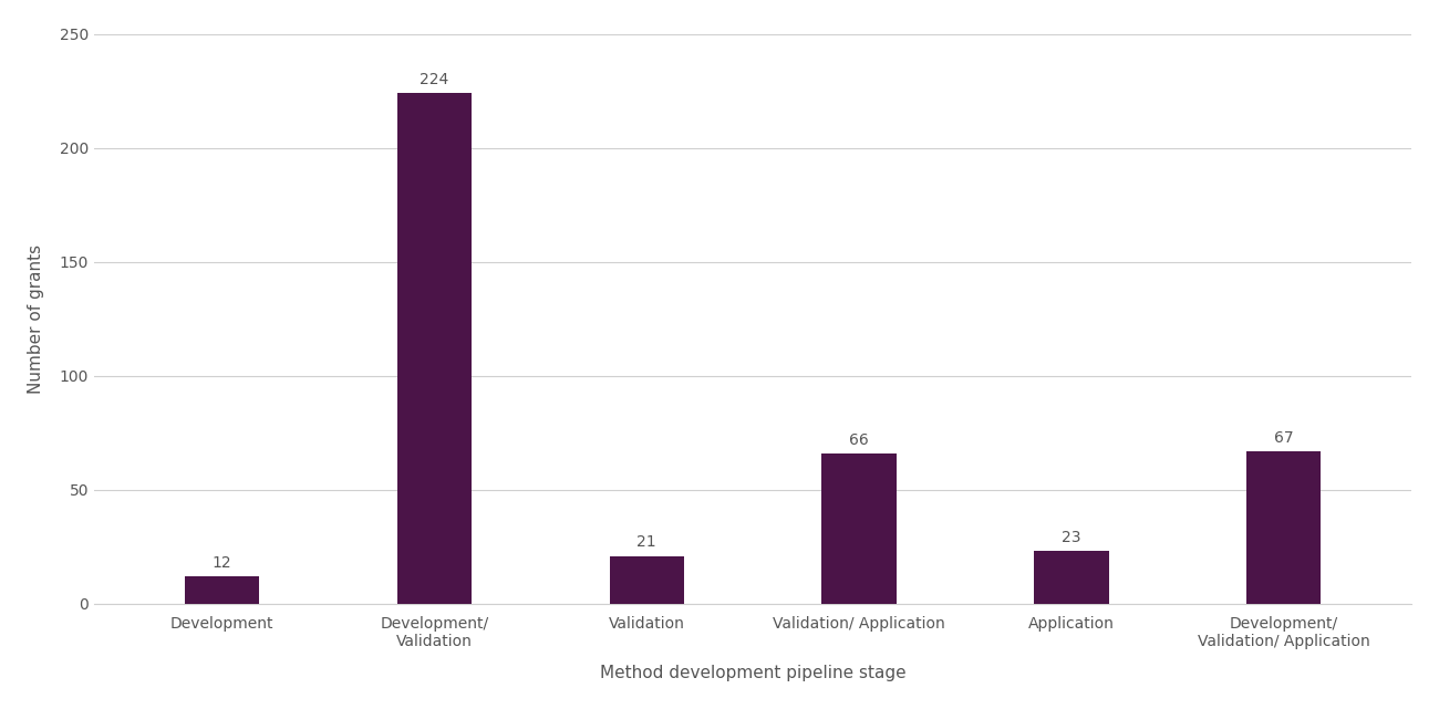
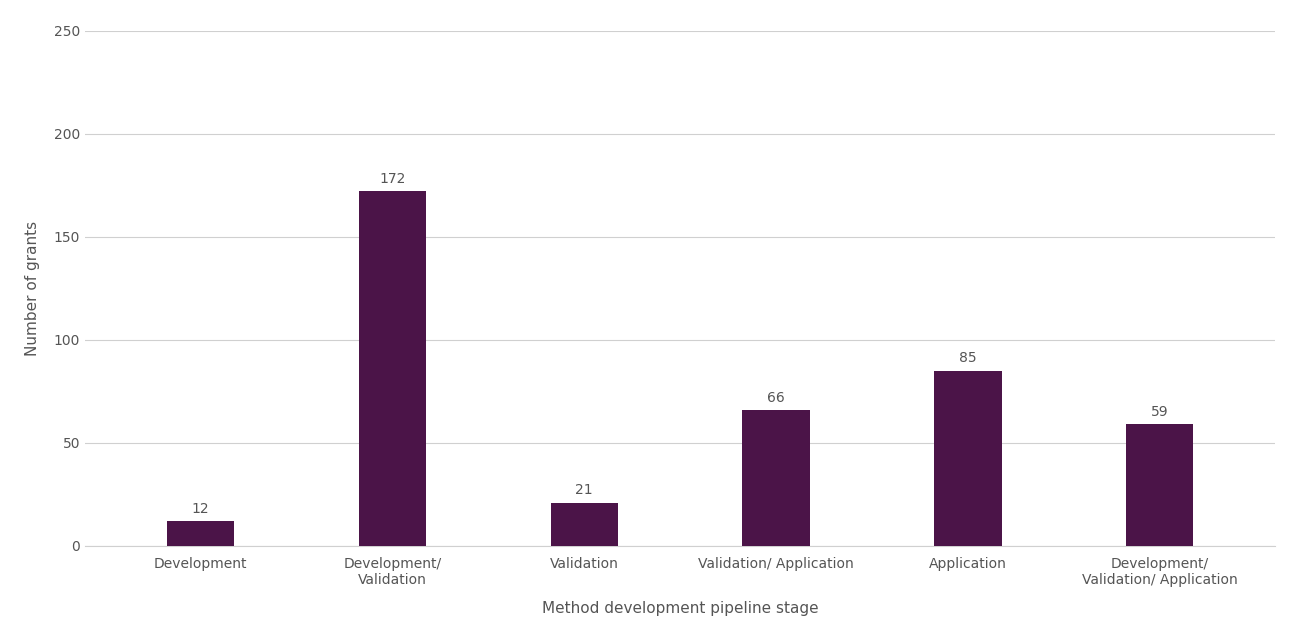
Development/ Validation: 224 -> 172
Application: 23 -> 85
Development/ Validation/ Application: 67 -> 59
